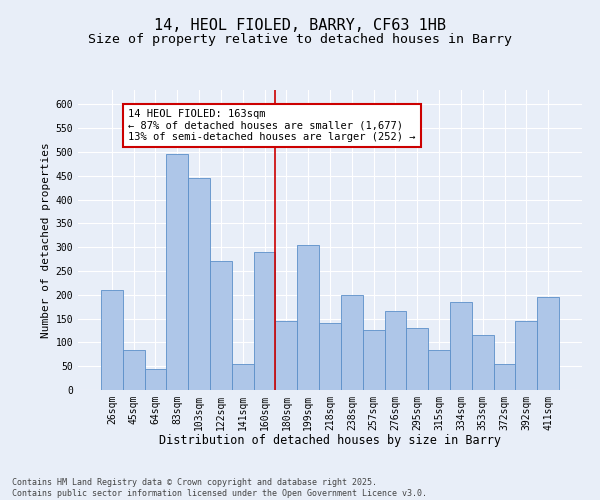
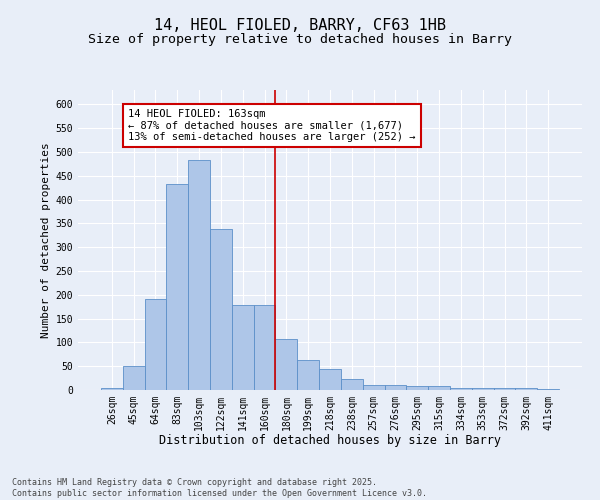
26sqm: 210 -> 5
45sqm: 85 -> 50
64sqm: 45 -> 192
83sqm: 495 -> 432
103sqm: 445 -> 482
122sqm: 270 -> 338
141sqm: 55 -> 178
160sqm: 290 -> 178
180sqm: 145 -> 108
199sqm: 305 -> 62
218sqm: 140 -> 44
238sqm: 200 -> 24
257sqm: 125 -> 11
276sqm: 165 -> 11
295sqm: 130 -> 8
315sqm: 85 -> 8
334sqm: 185 -> 5
353sqm: 115 -> 5
372sqm: 55 -> 5
392sqm: 145 -> 5
411sqm: 195 -> 3
